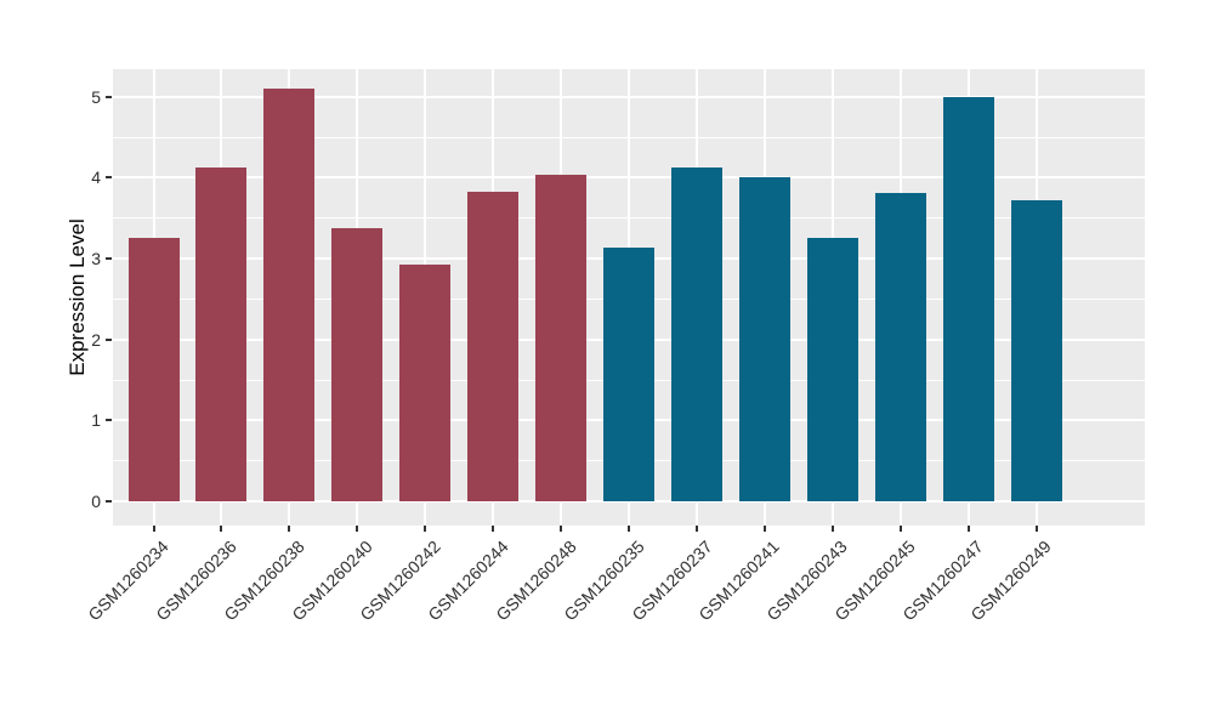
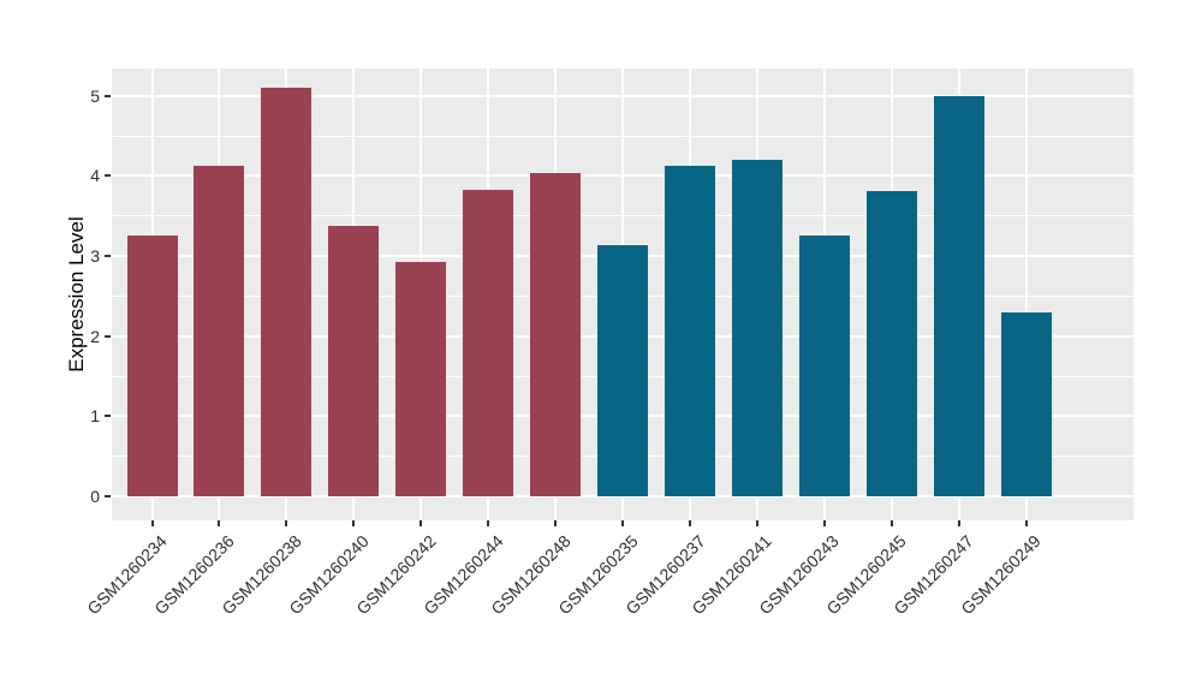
GSM1260241: 4.0 -> 4.2
GSM1260249: 3.7 -> 2.3
